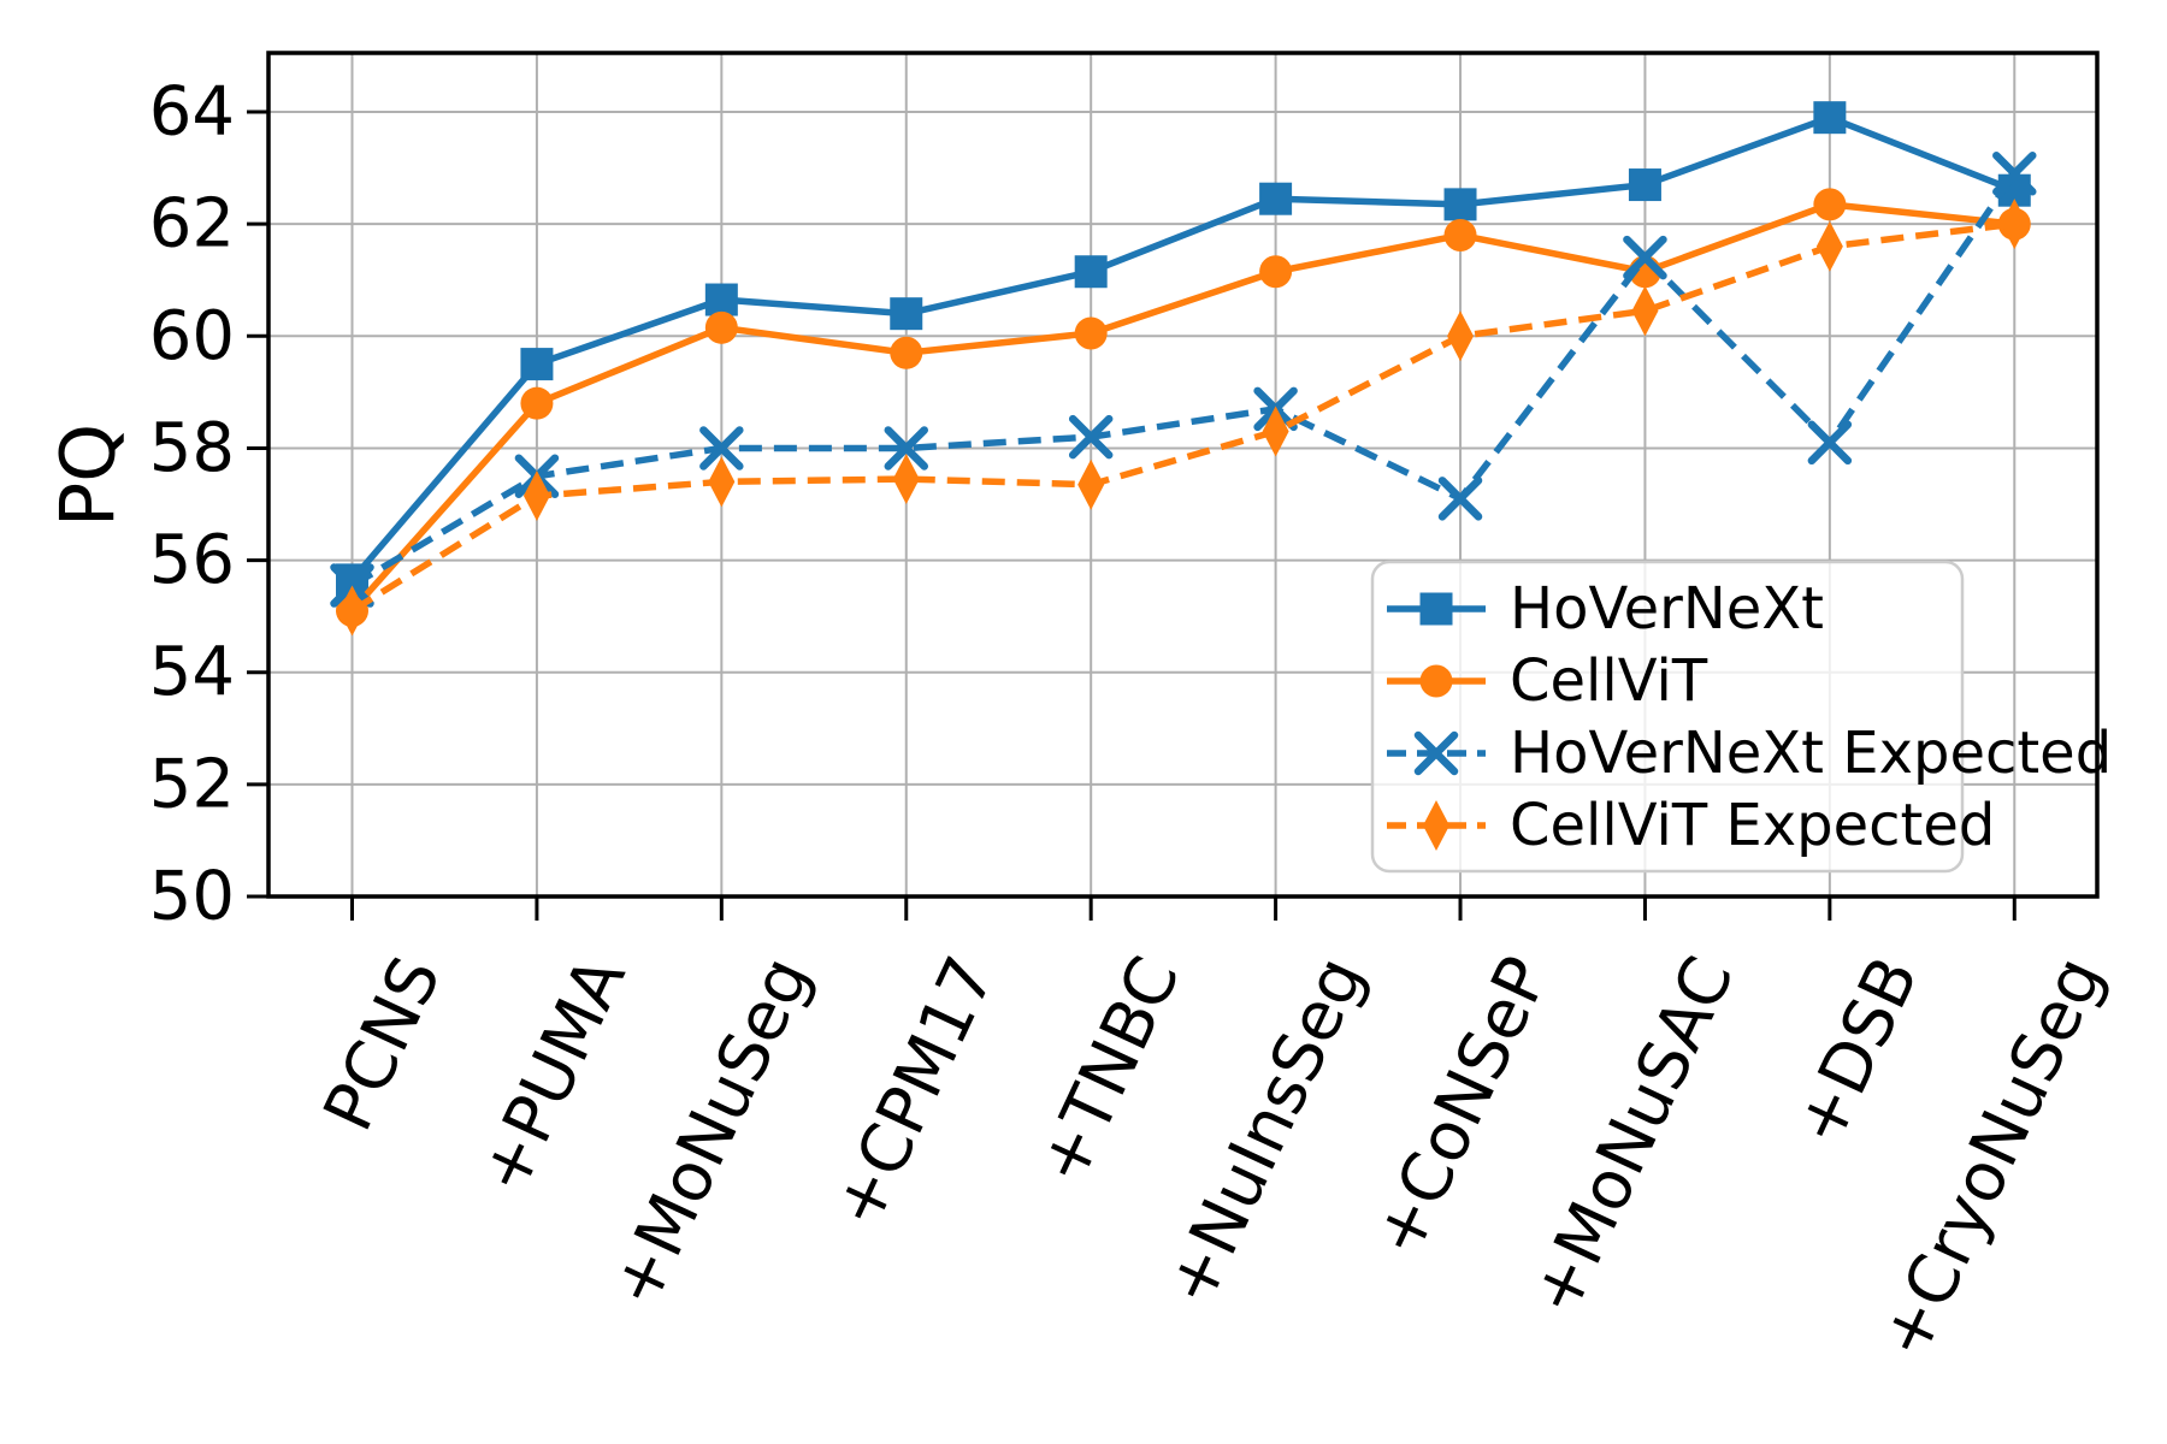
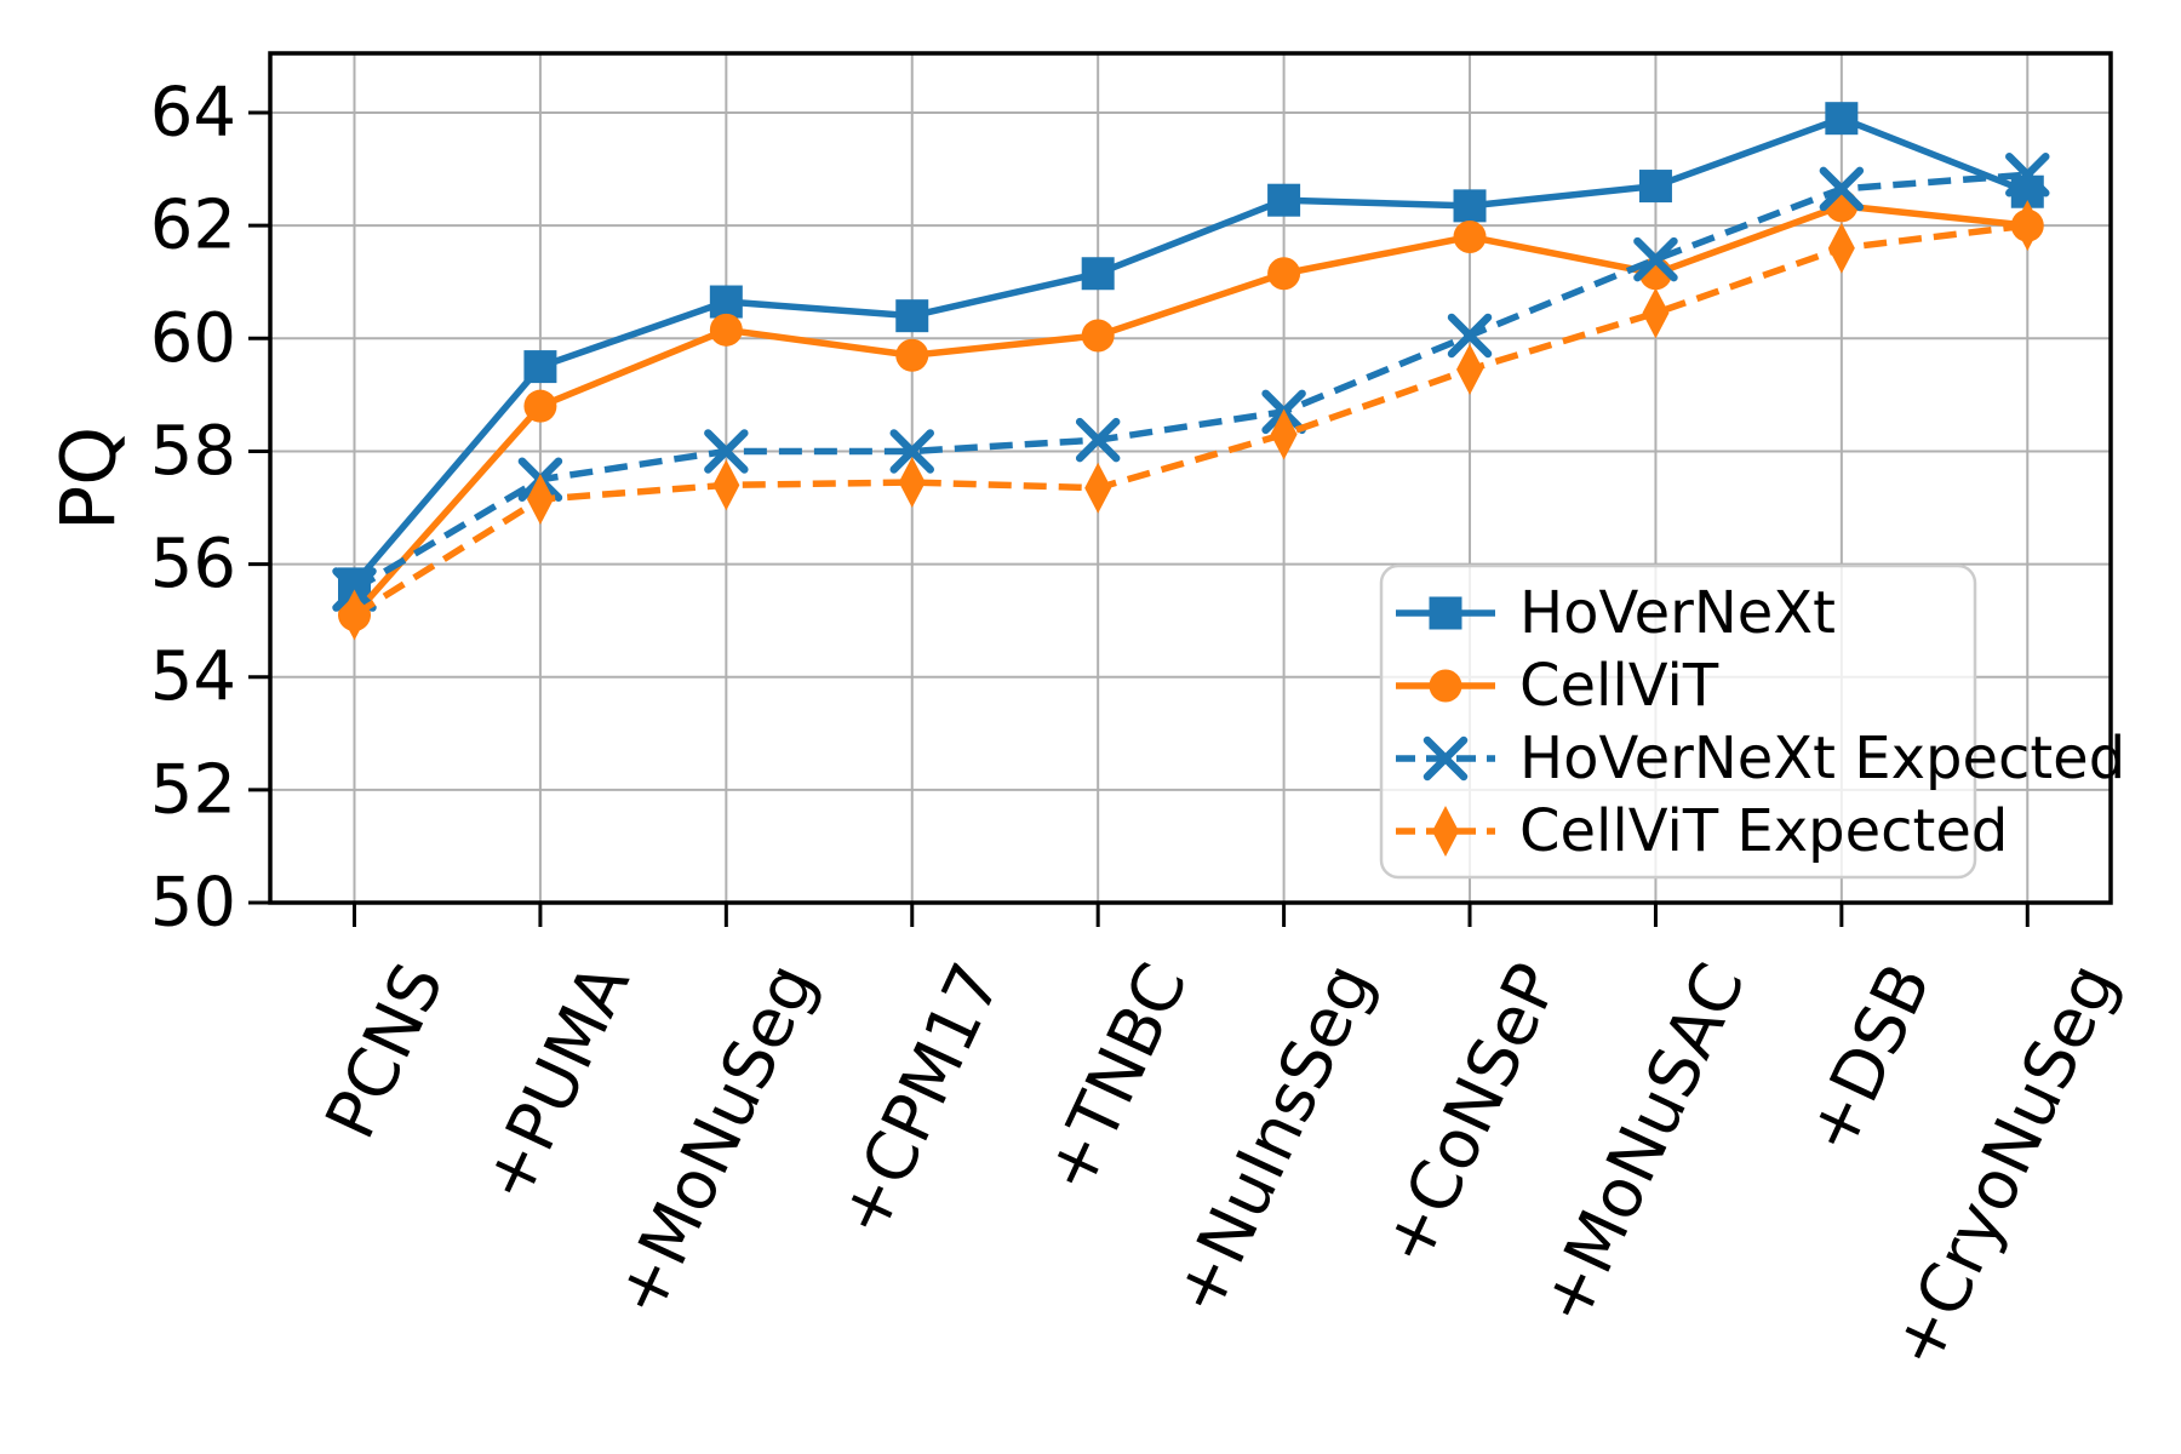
HoVerNeXt Expected/+CoNSeP: 57.1 -> 60.0
CellViT Expected/+CoNSeP: 60.0 -> 59.5
HoVerNeXt Expected/+DSB: 58.1 -> 62.6
